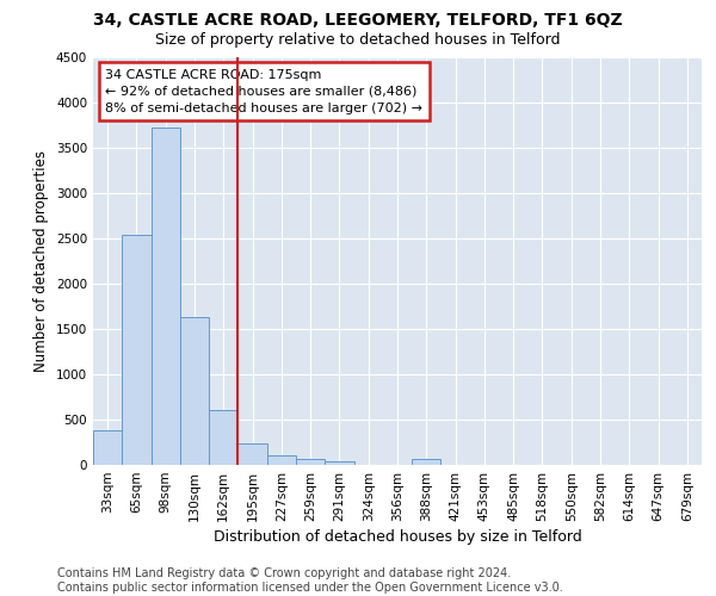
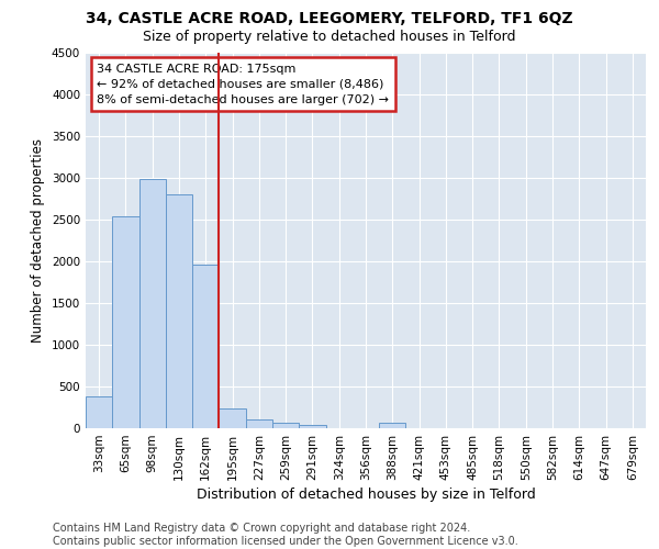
98sqm: 3720 -> 2980
130sqm: 1630 -> 2800
162sqm: 600 -> 1960
